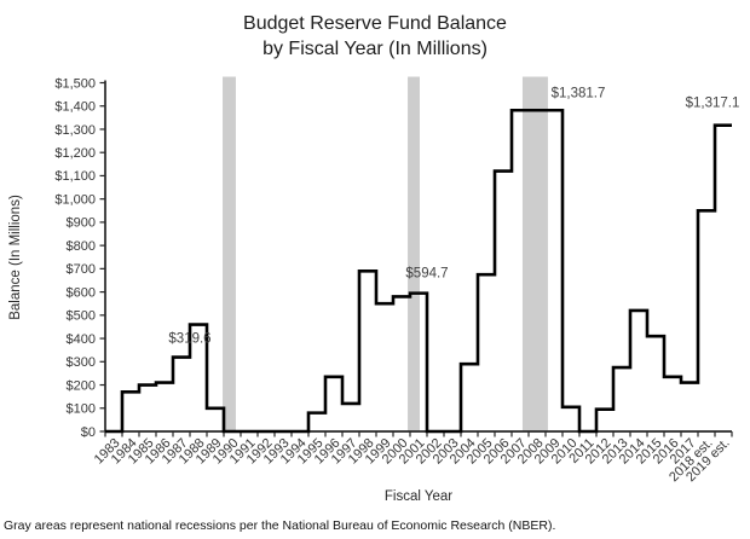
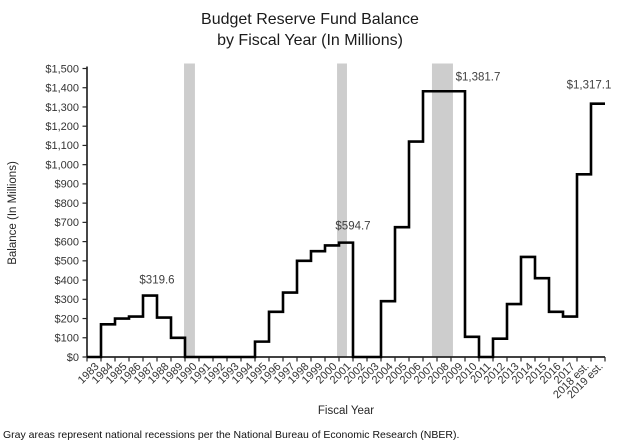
1988: $460 -> $200
1997: $120 -> $340
1998: $690 -> $500
